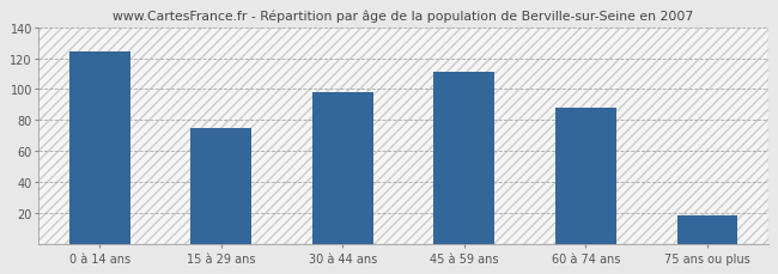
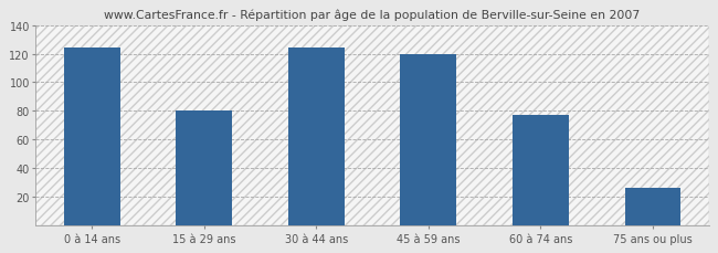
15 à 29 ans: 75 -> 80
30 à 44 ans: 98 -> 124
45 à 59 ans: 111 -> 120
60 à 74 ans: 88 -> 77
75 ans ou plus: 18 -> 26
